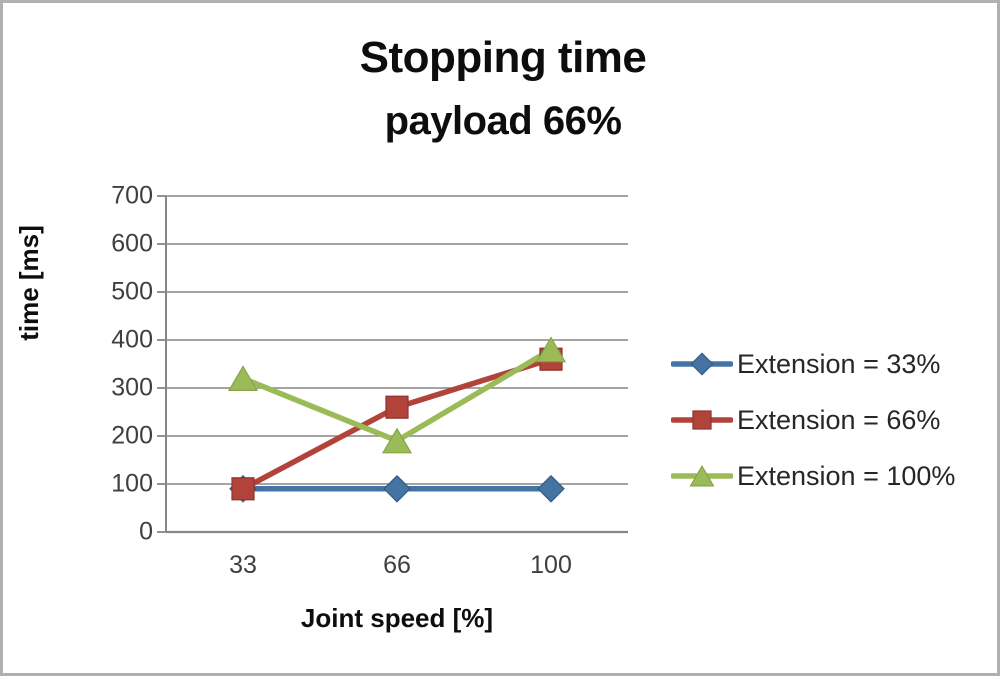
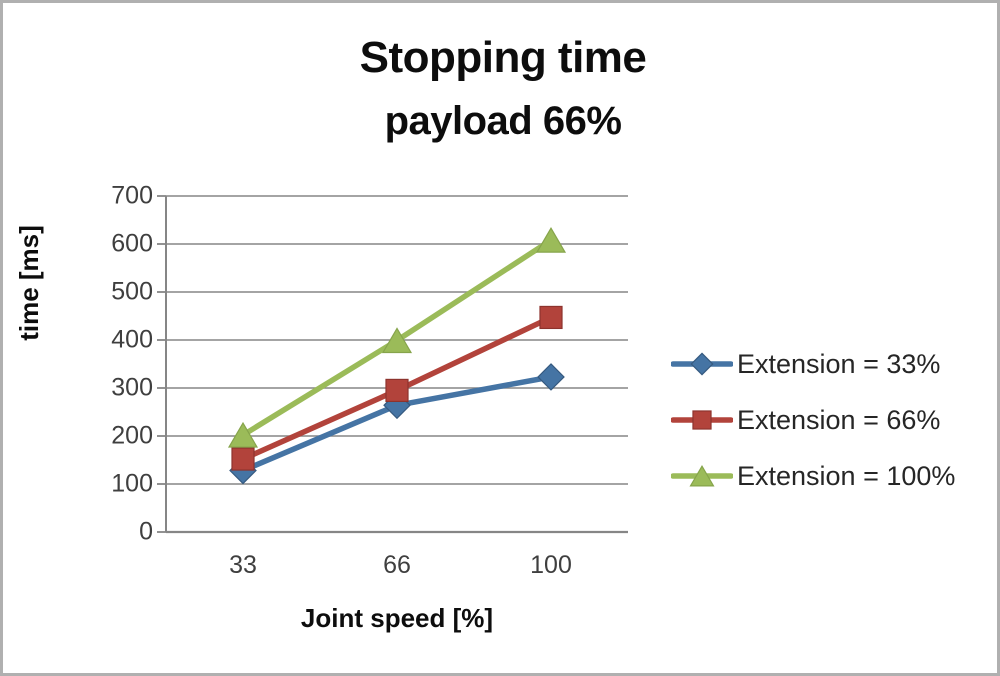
Extension = 33%/33: 90 -> 130
Extension = 66%/33: 90 -> 150
Extension = 100%/33: 320 -> 200
Extension = 33%/66: 90 -> 260
Extension = 66%/66: 260 -> 300
Extension = 100%/66: 190 -> 400
Extension = 33%/100: 90 -> 320
Extension = 66%/100: 360 -> 450
Extension = 100%/100: 380 -> 610
